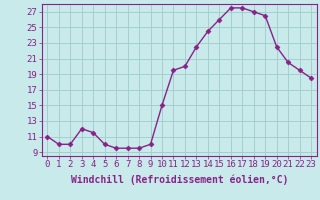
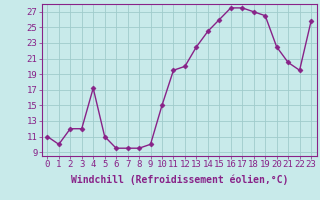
2: 10.0 -> 12.0
4: 11.5 -> 17.2
5: 10.0 -> 11.0
23: 18.5 -> 25.8
